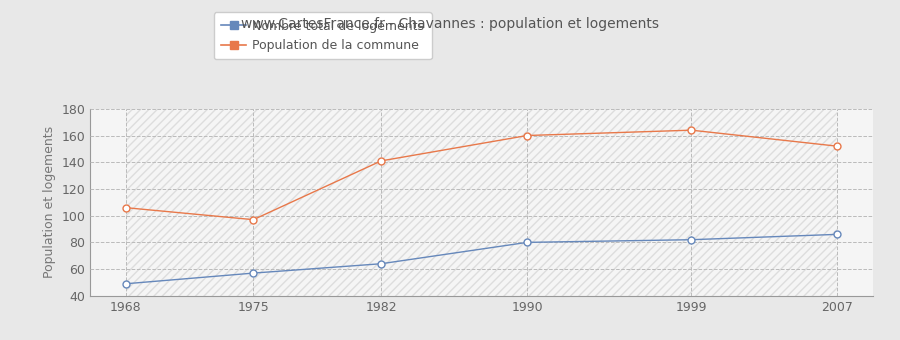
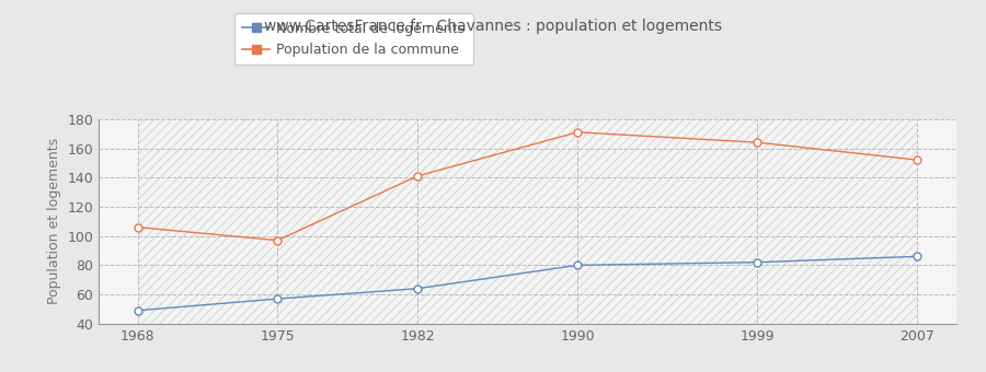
Population de la commune/1990: 160 -> 171
